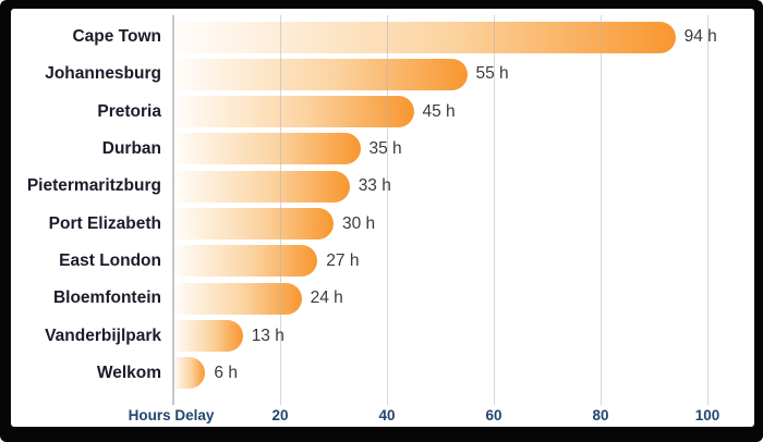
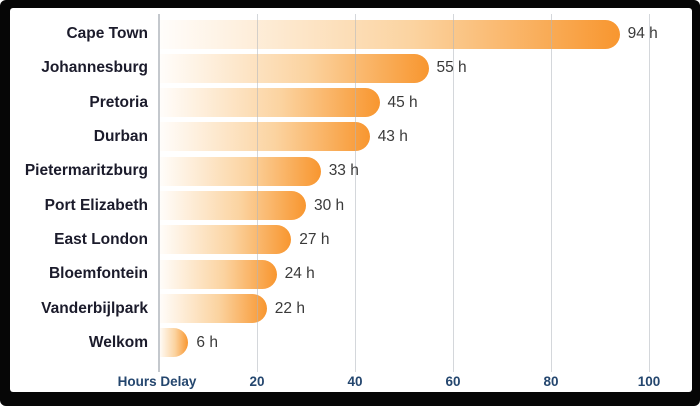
Durban: 35 -> 43
Vanderbijlpark: 13 -> 22
